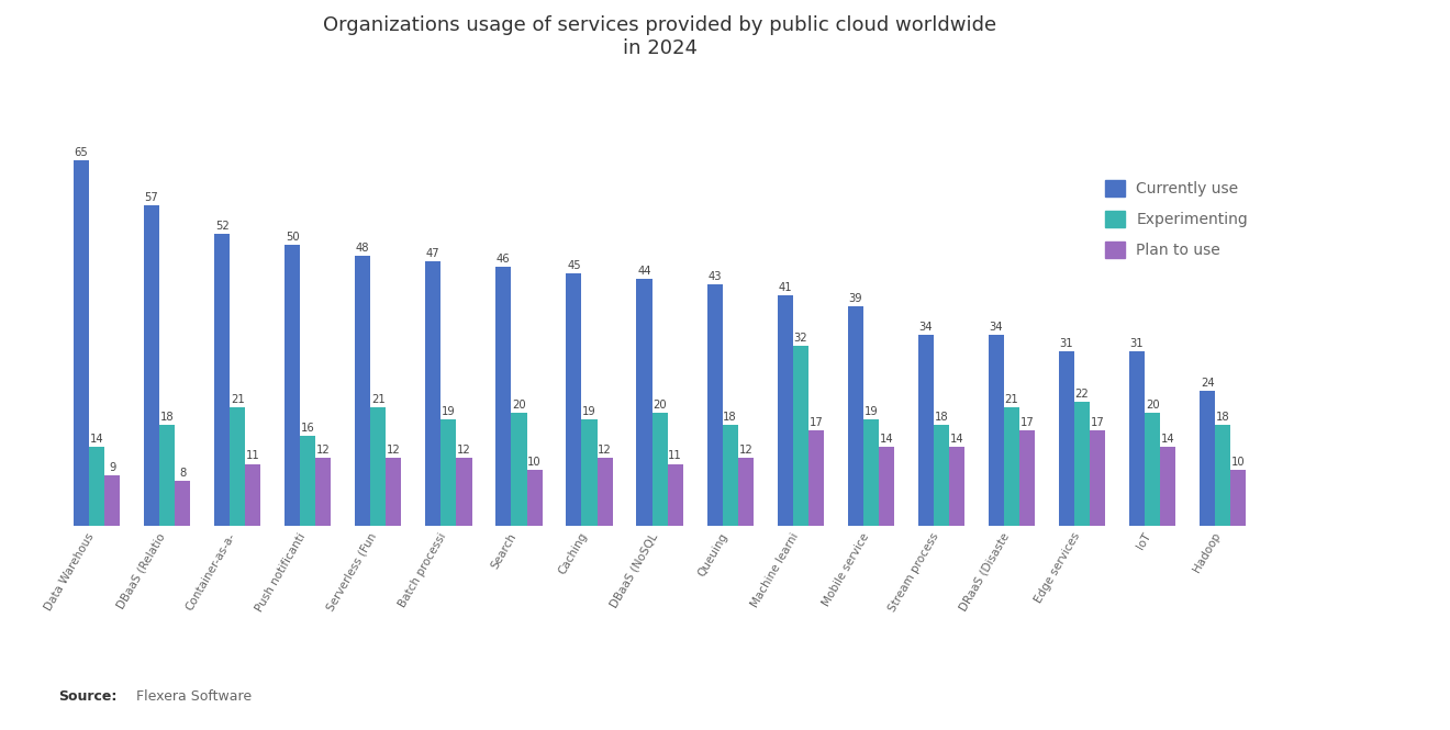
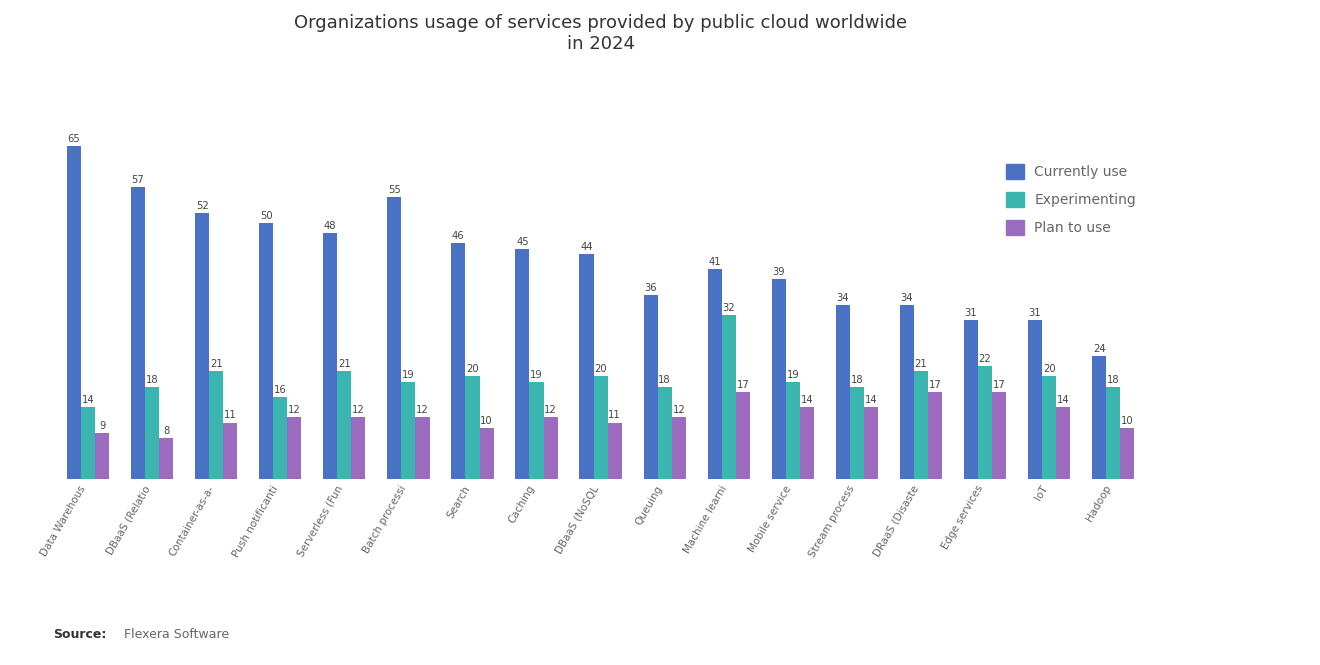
Currently use/Batch processi: 47 -> 55
Currently use/Queuing: 43 -> 36
